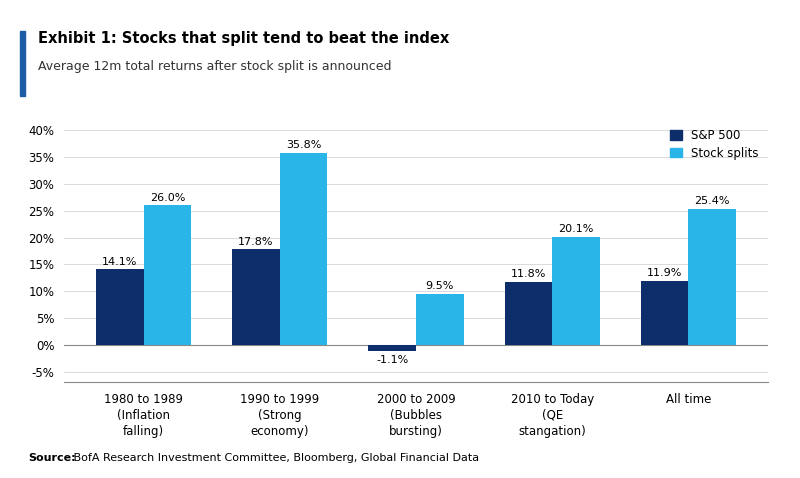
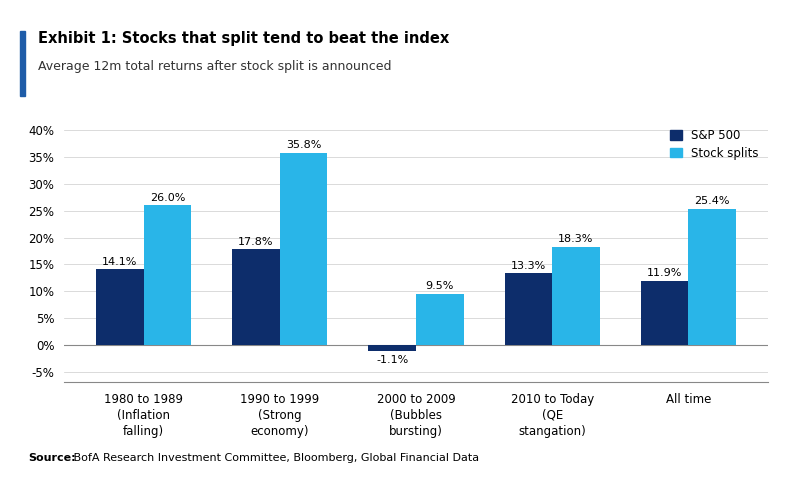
S&P 500/2010 to Today (QE stangation): 11.8% -> 13.3%
Stock splits/2010 to Today (QE stangation): 20.1% -> 18.3%
